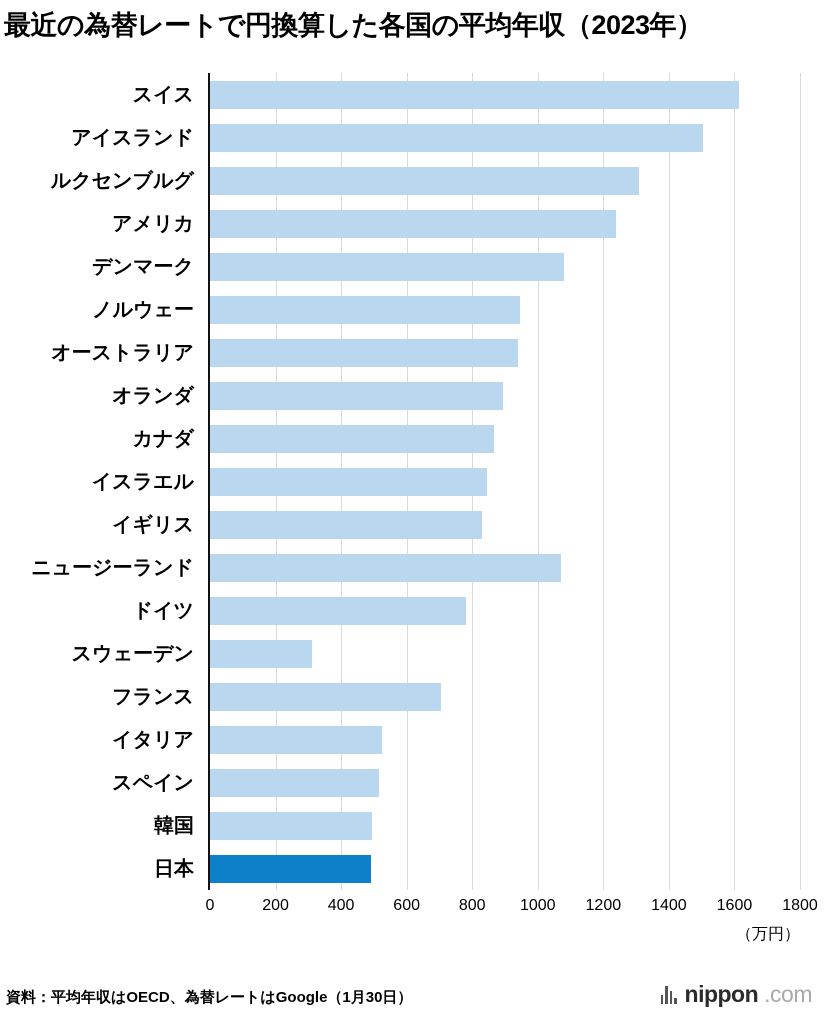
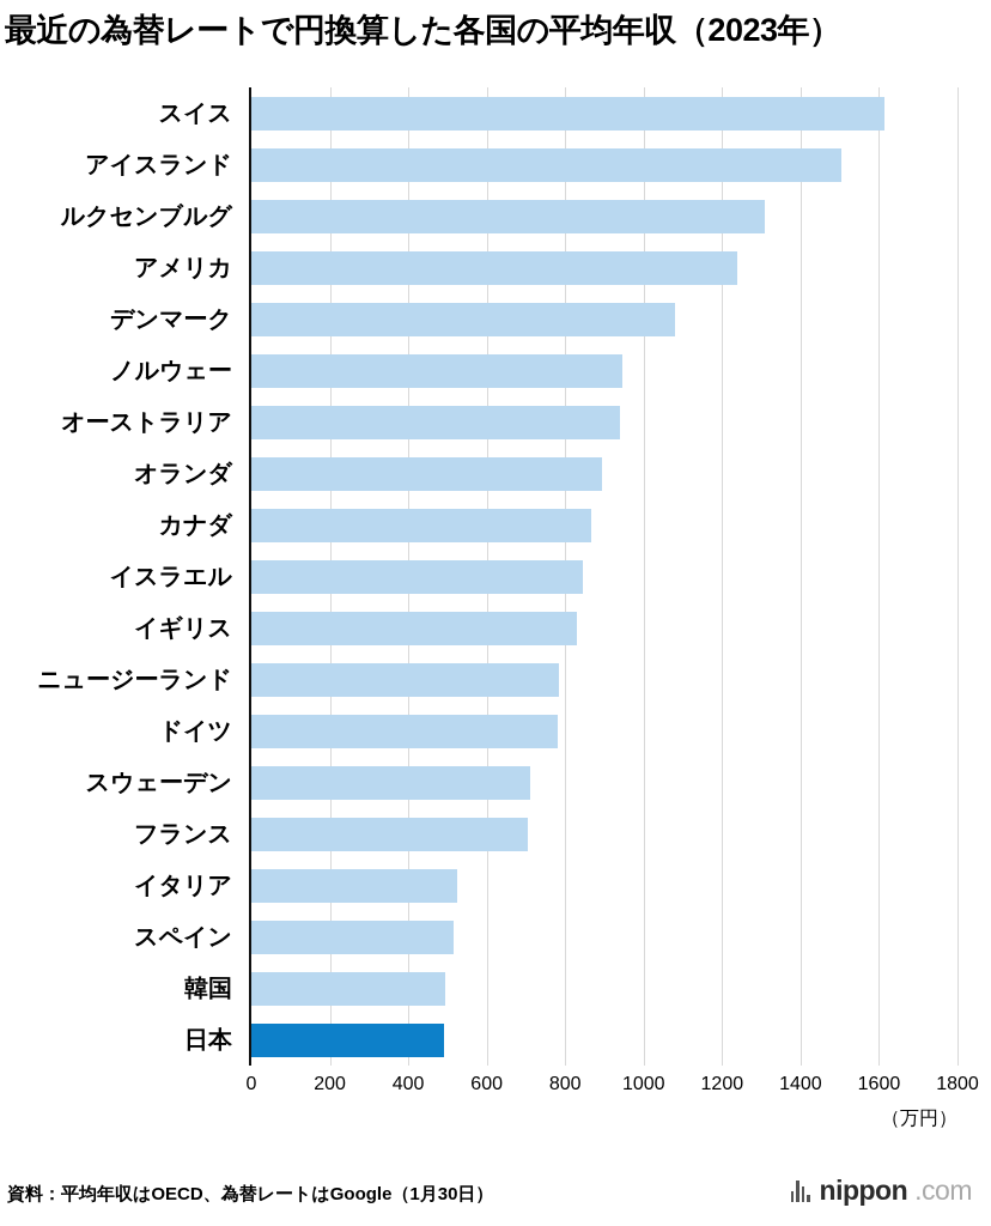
ニュージーランド: 1070 -> 780
スウェーデン: 310 -> 710
